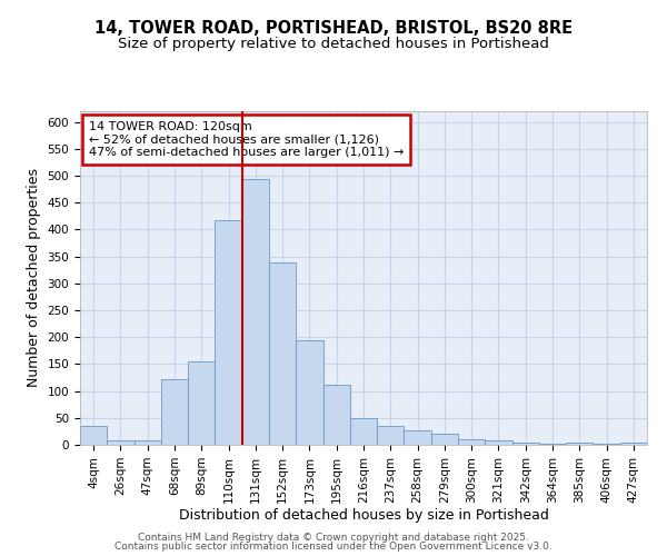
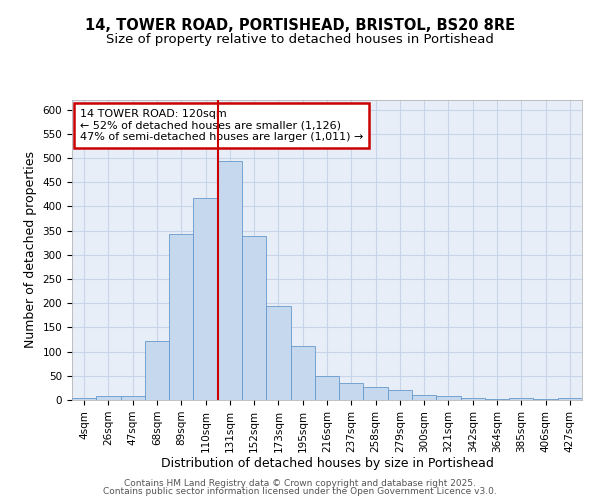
4sqm: 35 -> 5
89sqm: 155 -> 343
